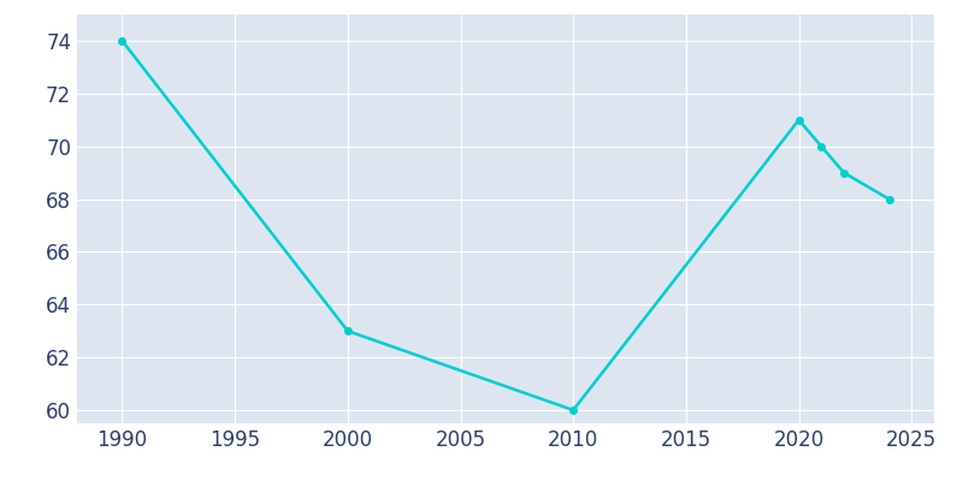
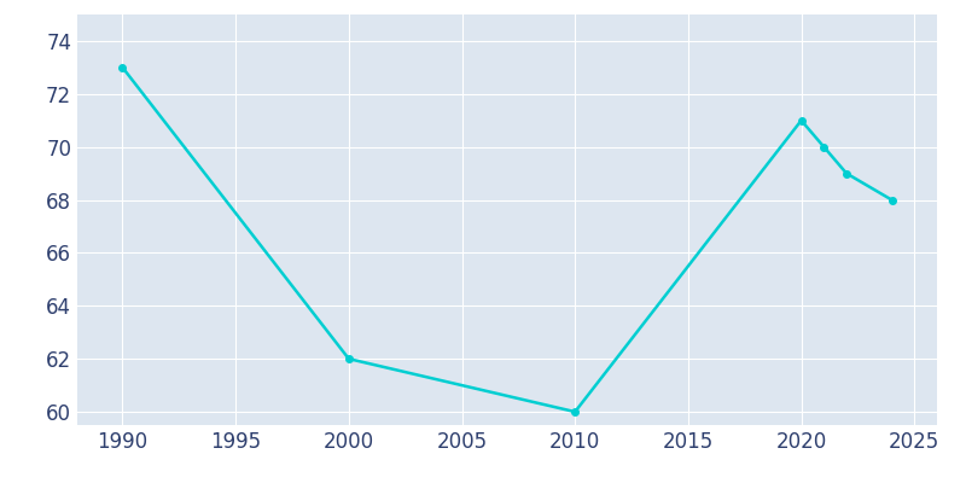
1990: 74 -> 73
2000: 63 -> 62
